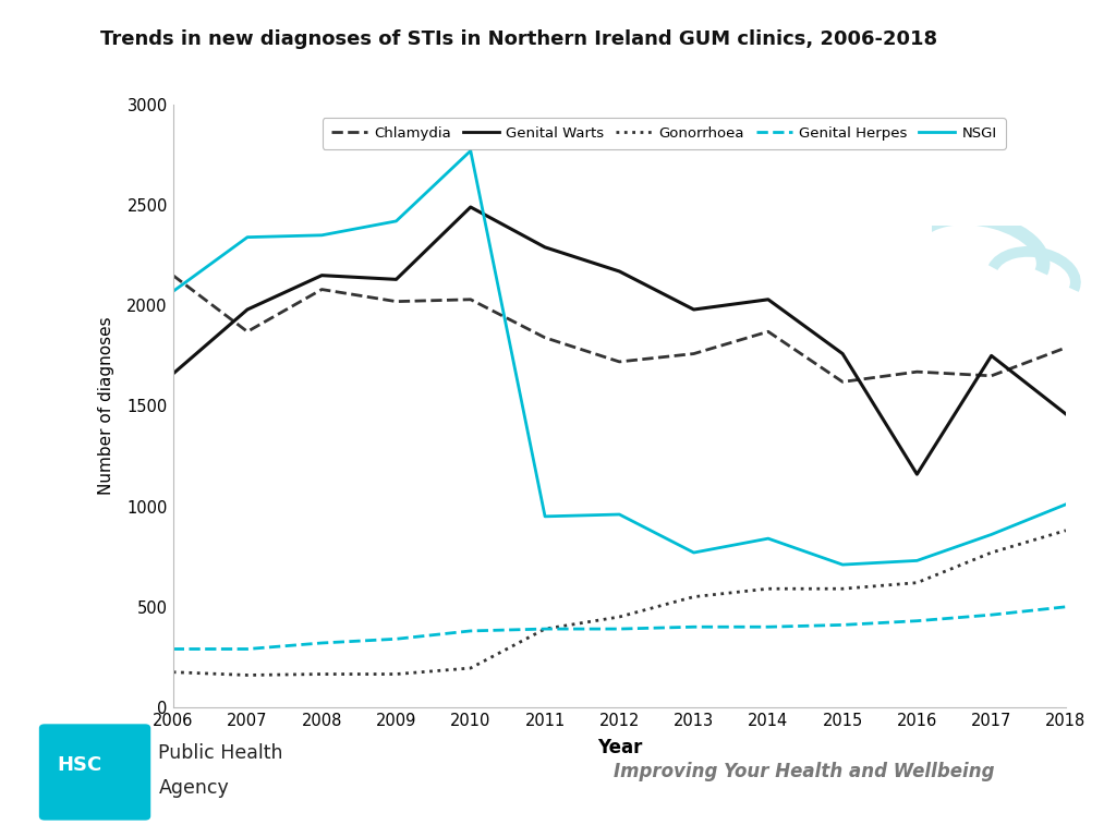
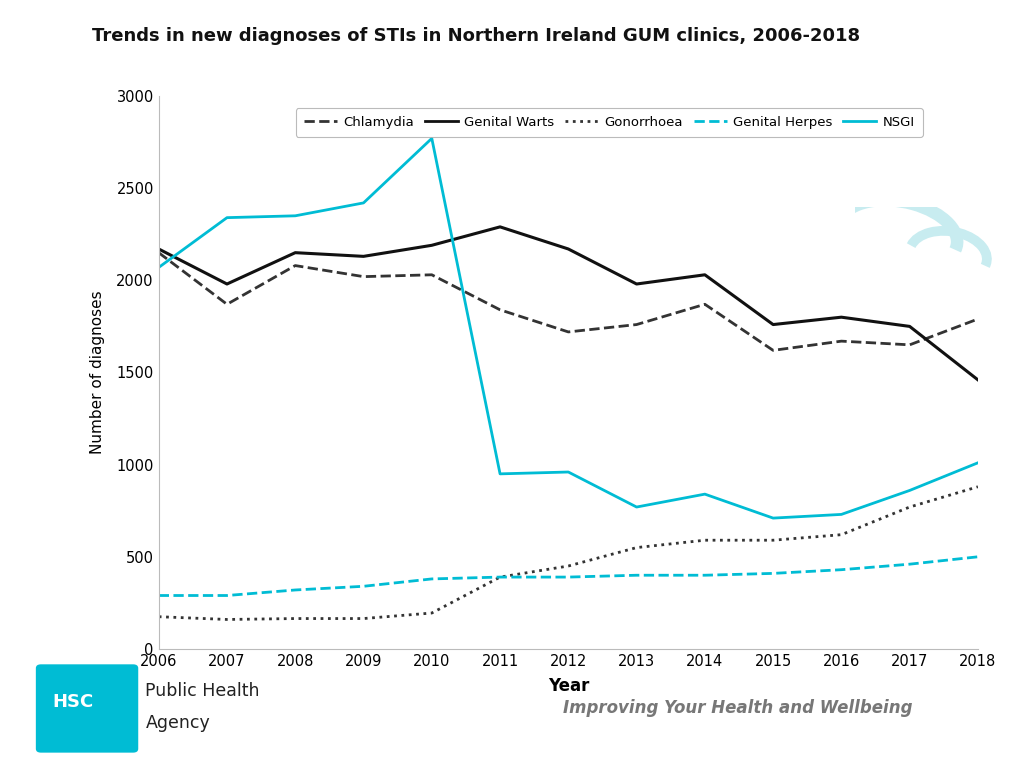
Genital Warts/2006: 1660 -> 2170
Genital Warts/2010: 2490 -> 2190
Genital Warts/2016: 1160 -> 1800
